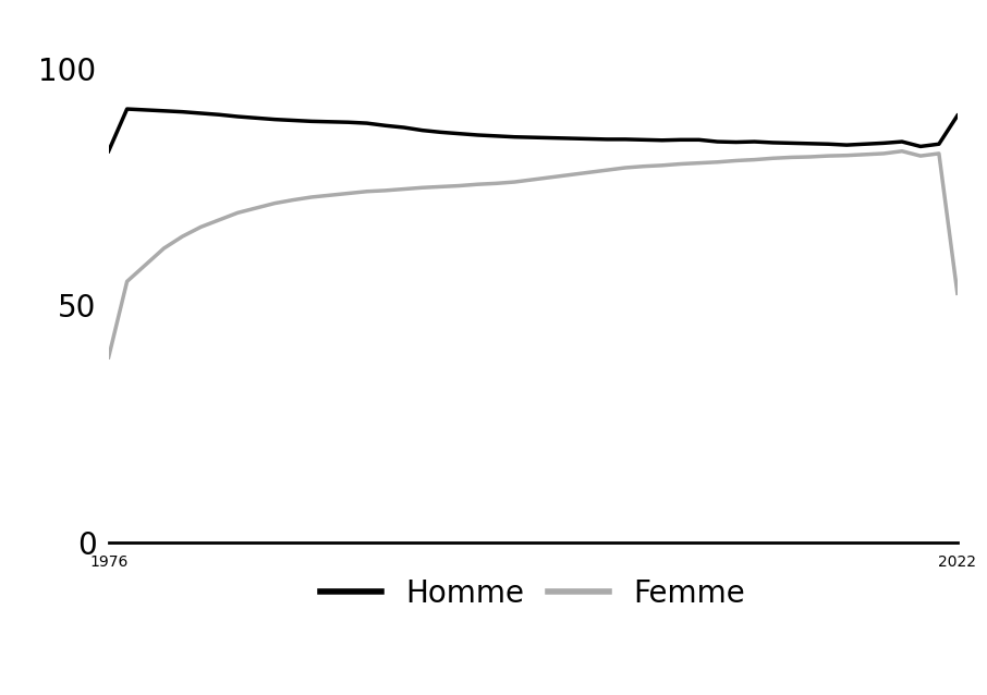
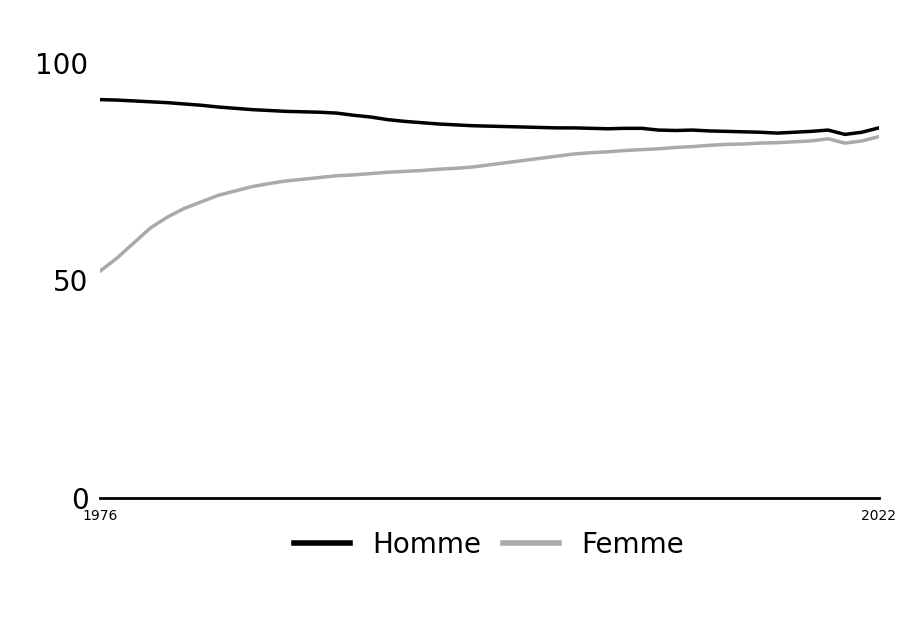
Homme/1976: 82.5 -> 91.5
Femme/1976: 39.0 -> 52.0
Homme/2022: 90.0 -> 85.0
Femme/2022: 52.5 -> 83.0
